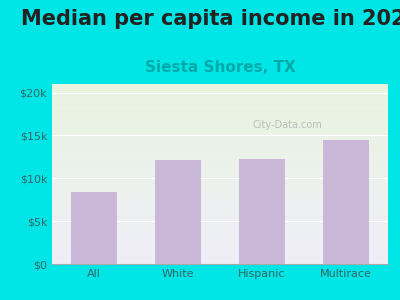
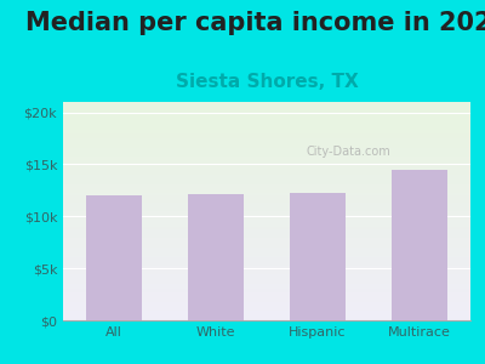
All: $8.4k -> $12.0k
